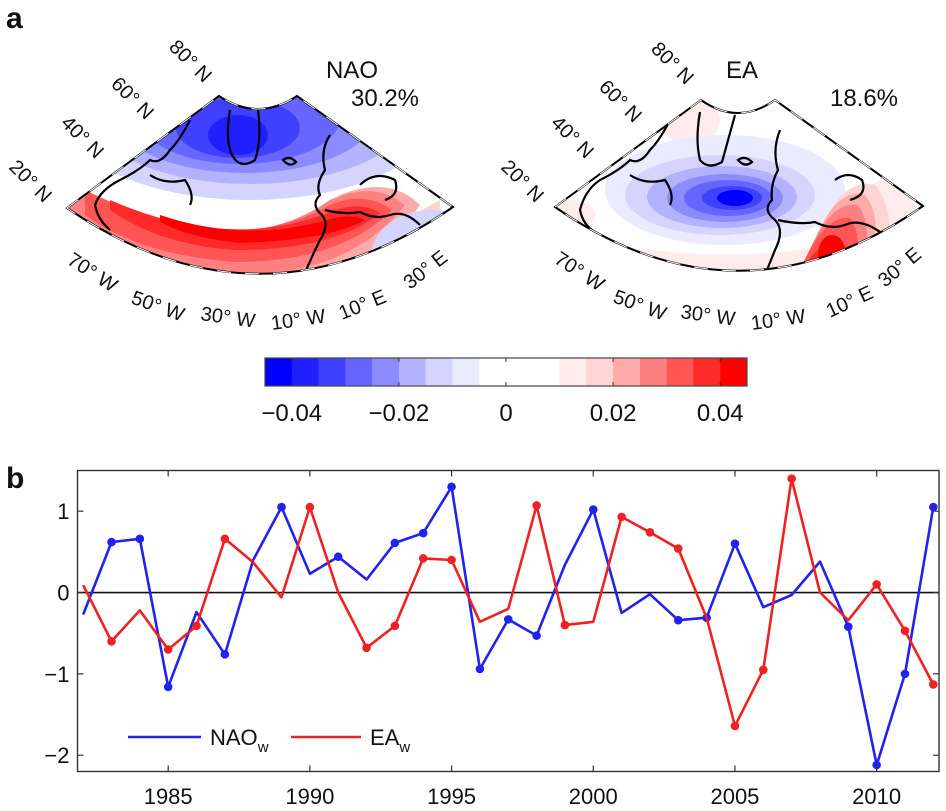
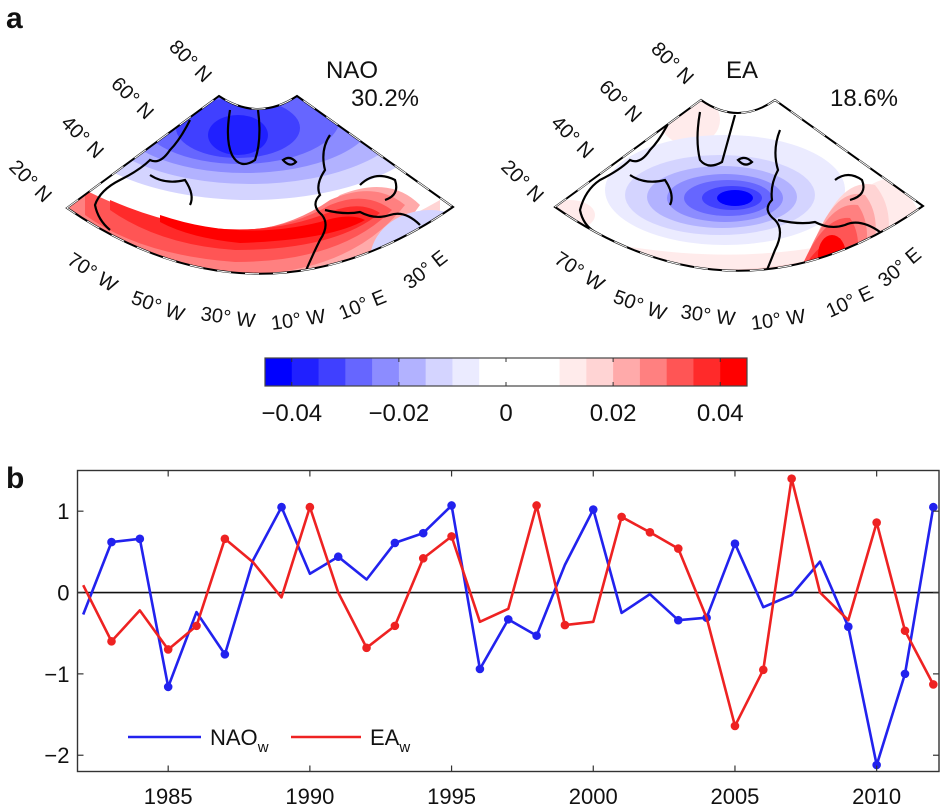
NAO/1995: 1,3 -> 1,1
EA/1995: 0,4 -> 0,7
EA/2010: 0,1 -> 0,9
